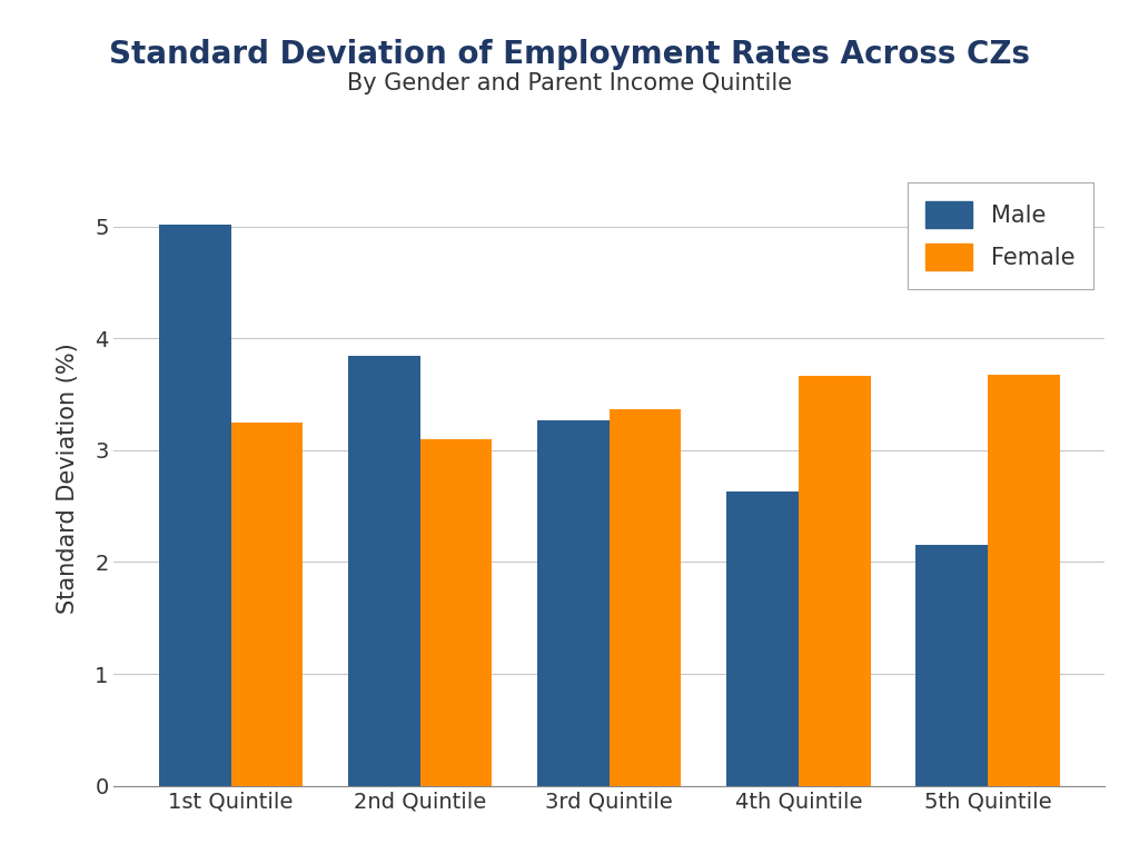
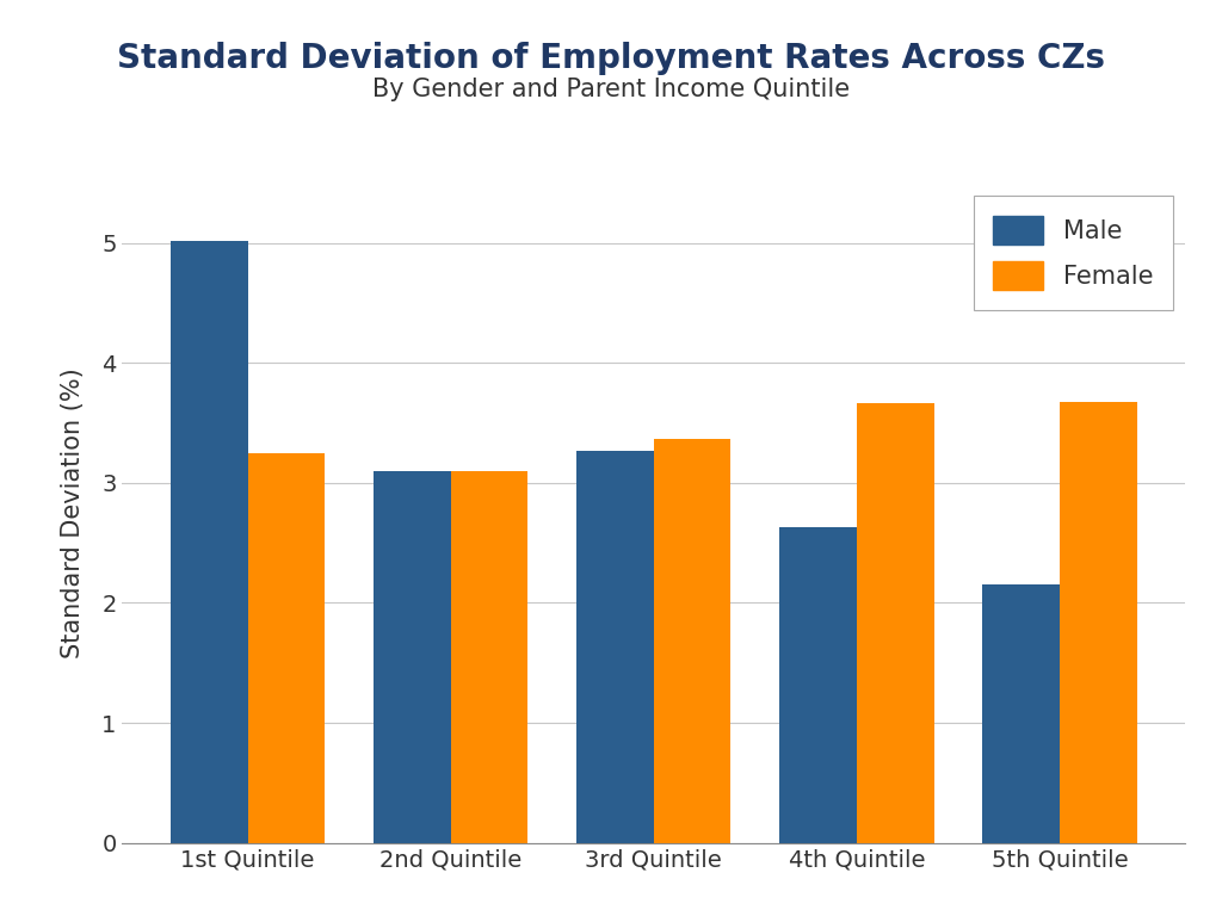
Male/2nd Quintile: 3.84 -> 3.10
